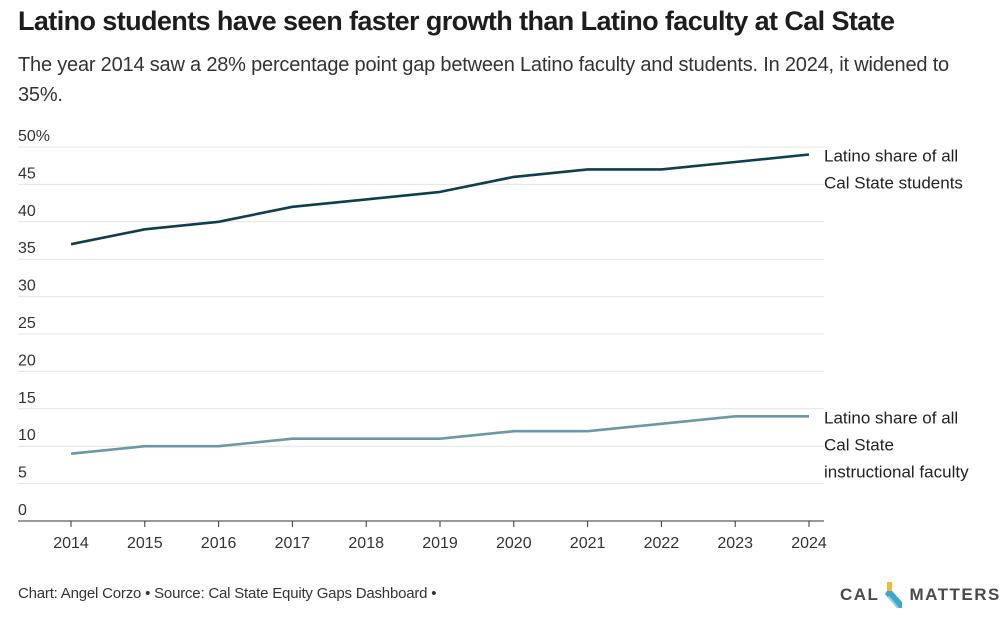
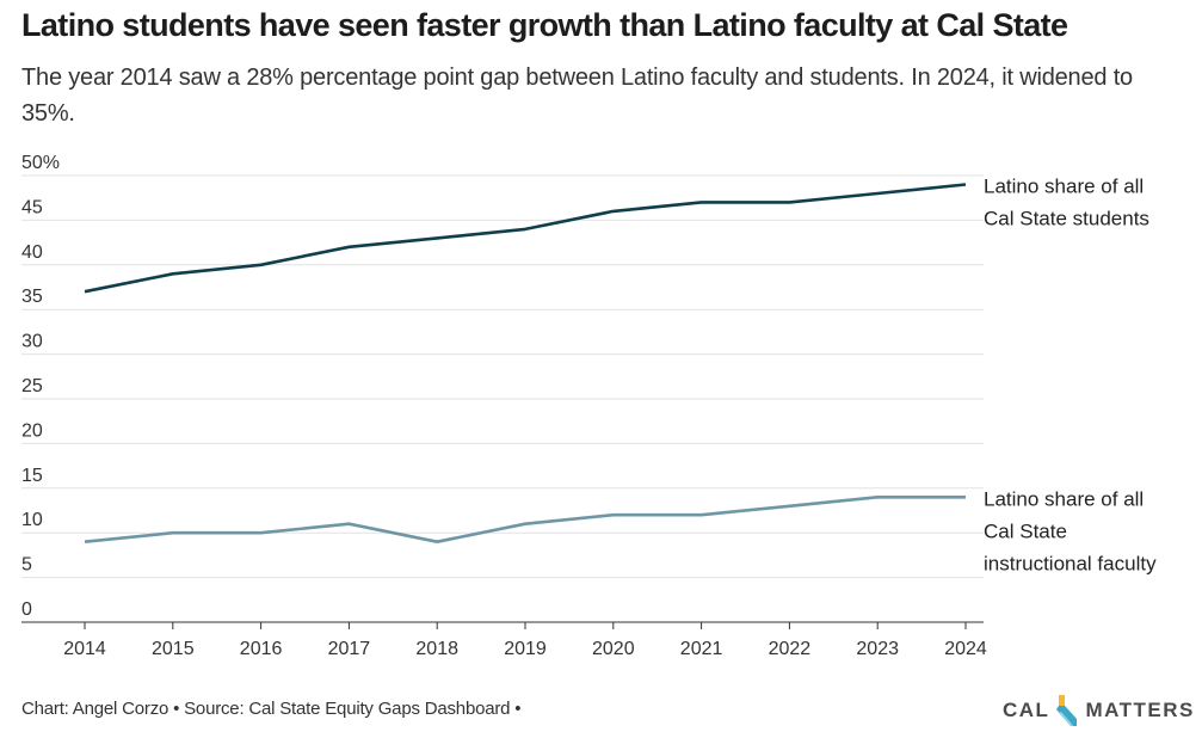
Latino share of all Cal State instructional faculty/2018: 11% -> 9%
